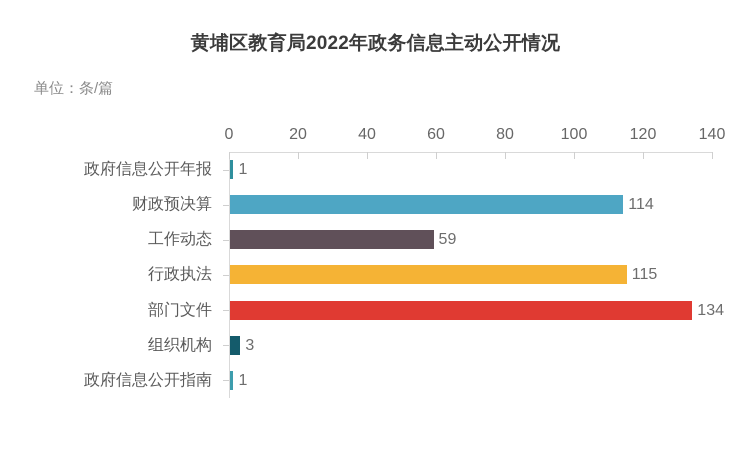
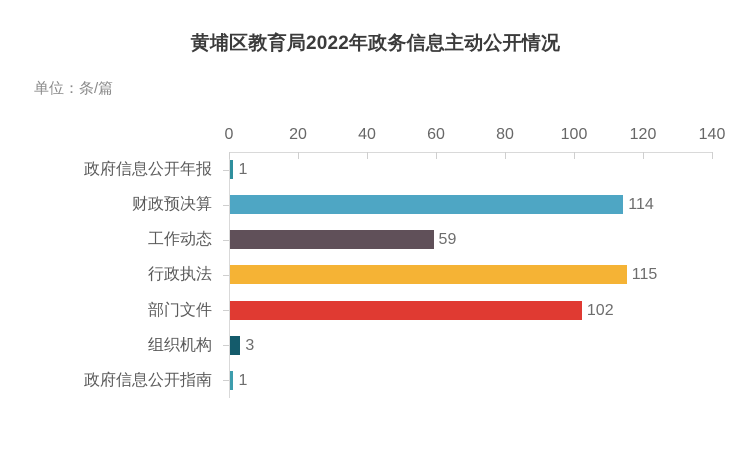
部门文件: 134 -> 102
